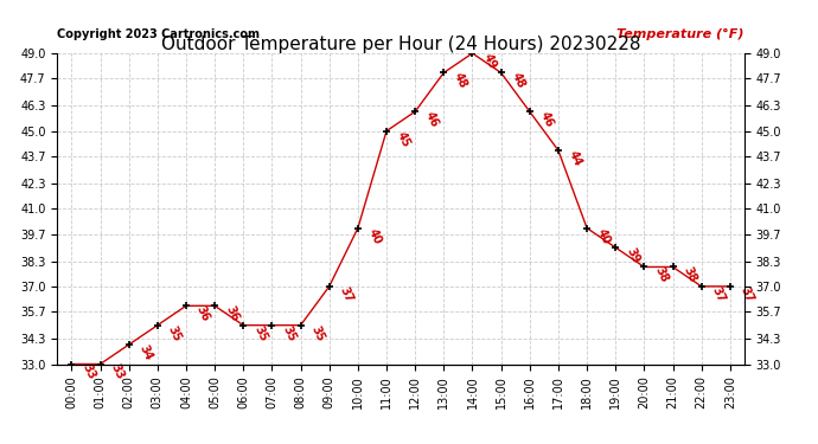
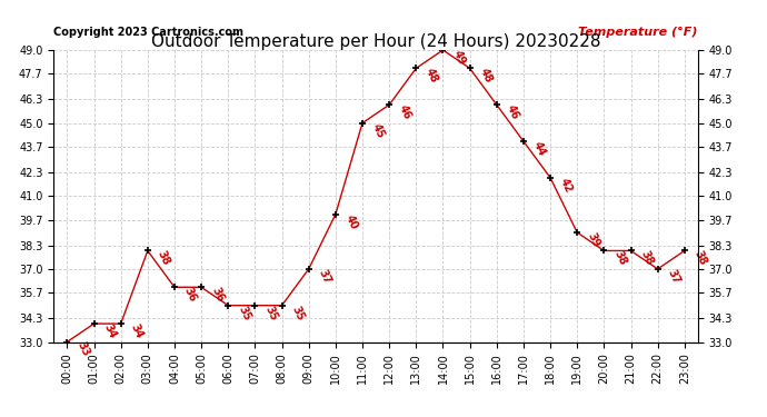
01:00: 33 -> 34
03:00: 35 -> 38
18:00: 40 -> 42
23:00: 37 -> 38
